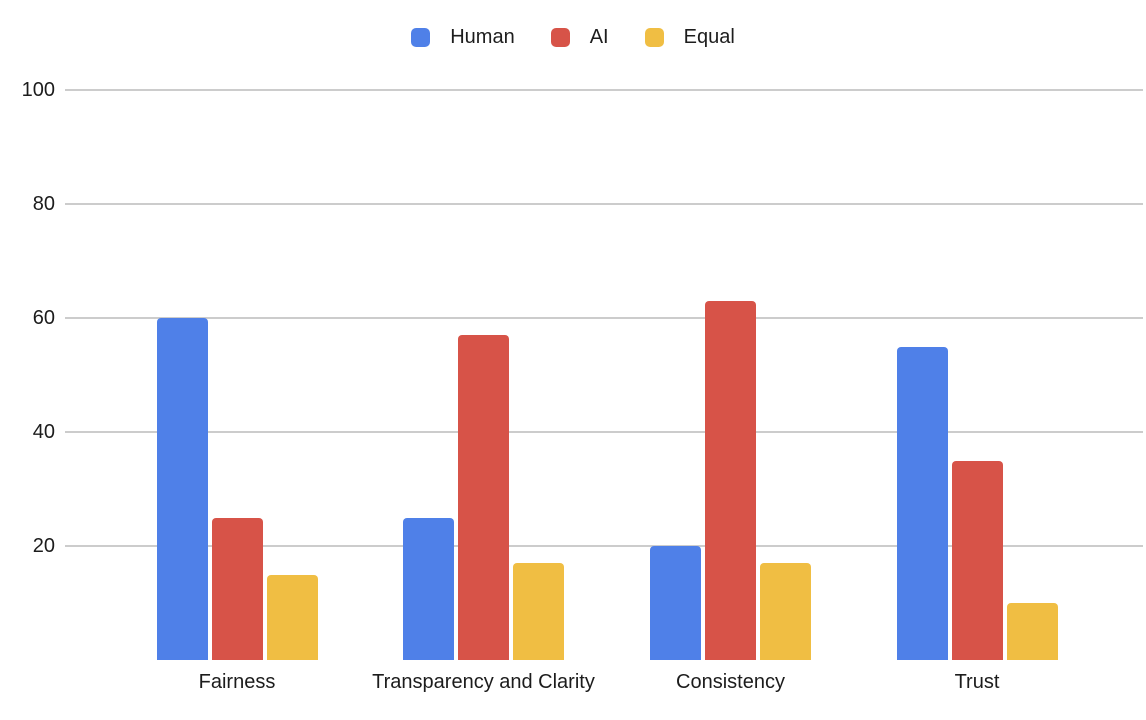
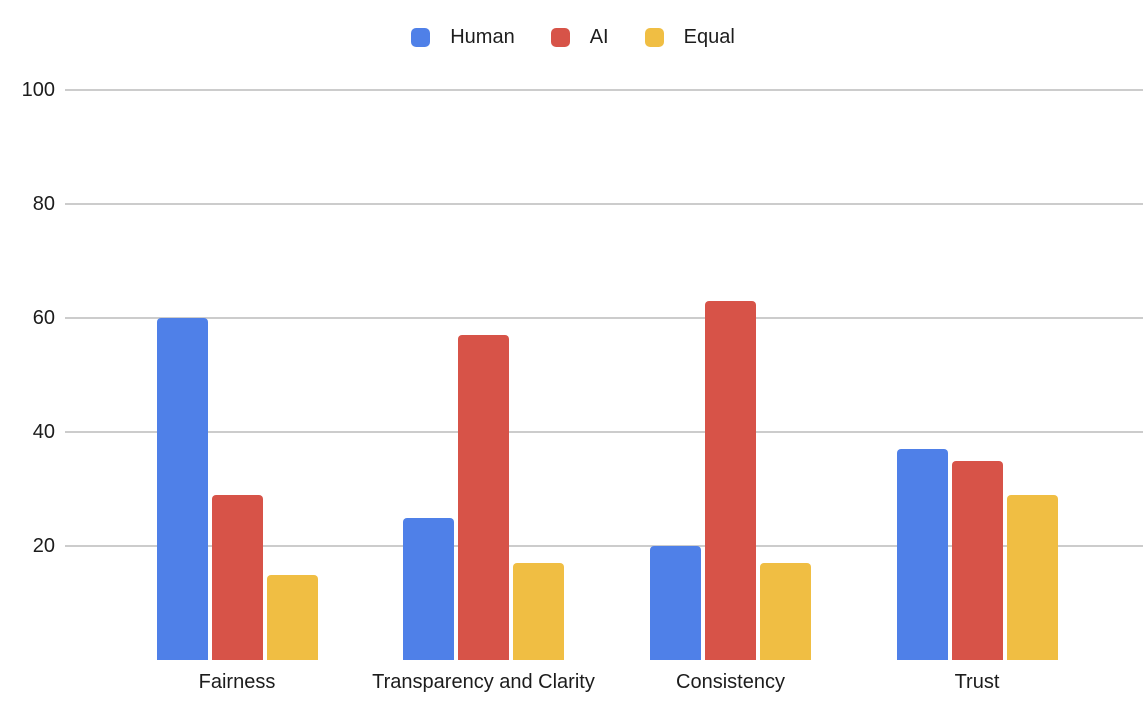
AI/Fairness: 25 -> 29
Human/Trust: 55 -> 37
Equal/Trust: 10 -> 29
